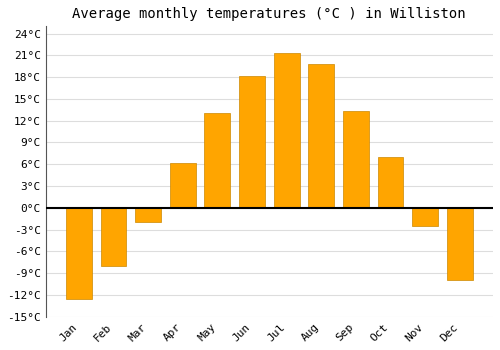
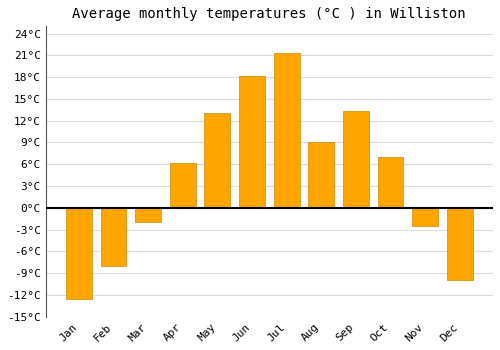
Aug: 19.8°C -> 9.0°C
